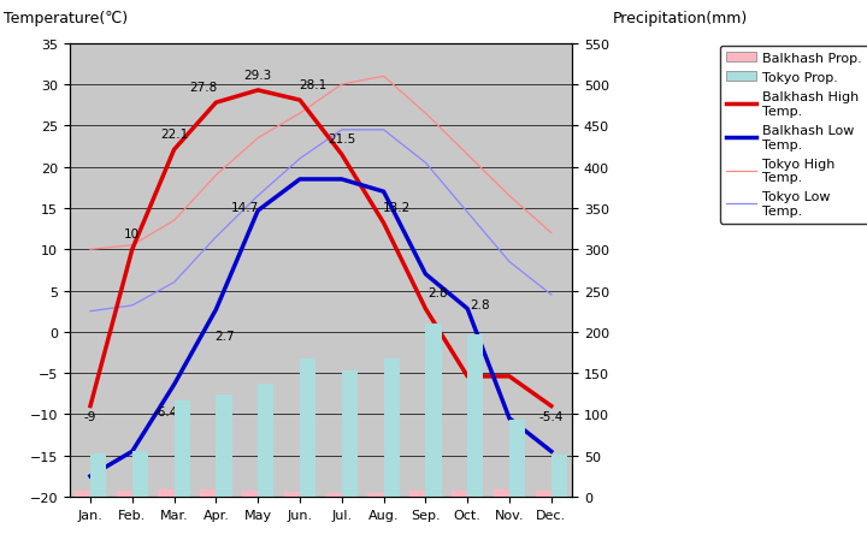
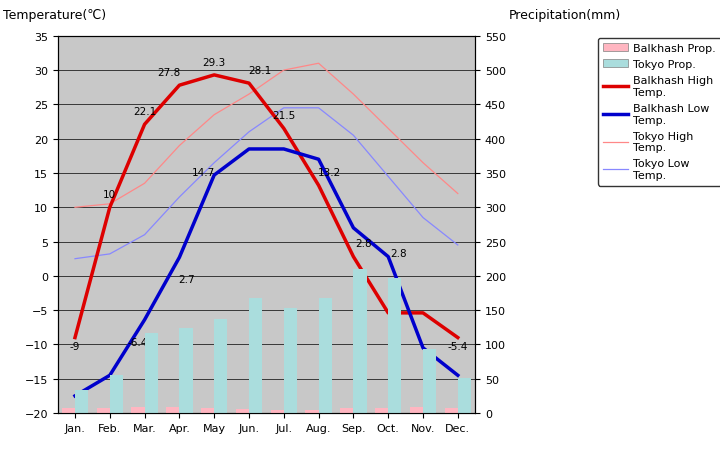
Tokyo Prop./Jan.: 52 -> 34
